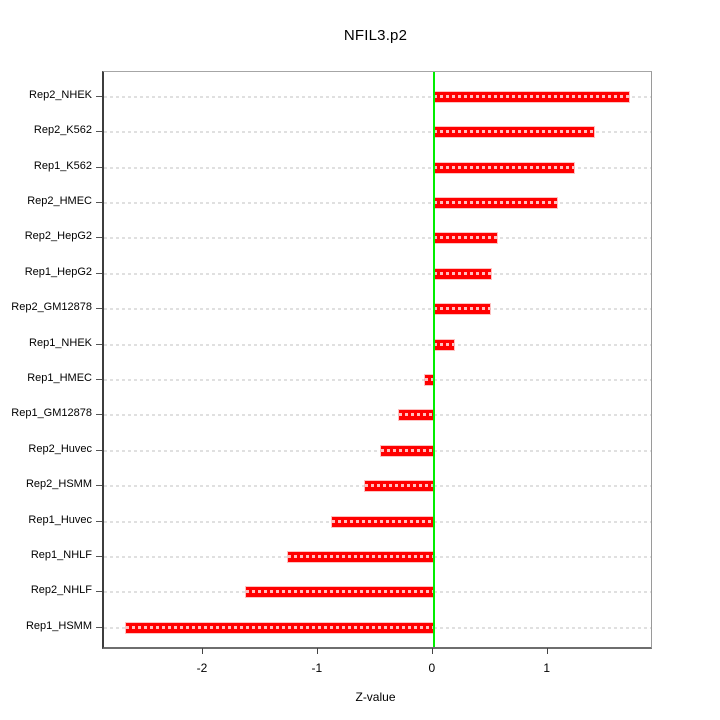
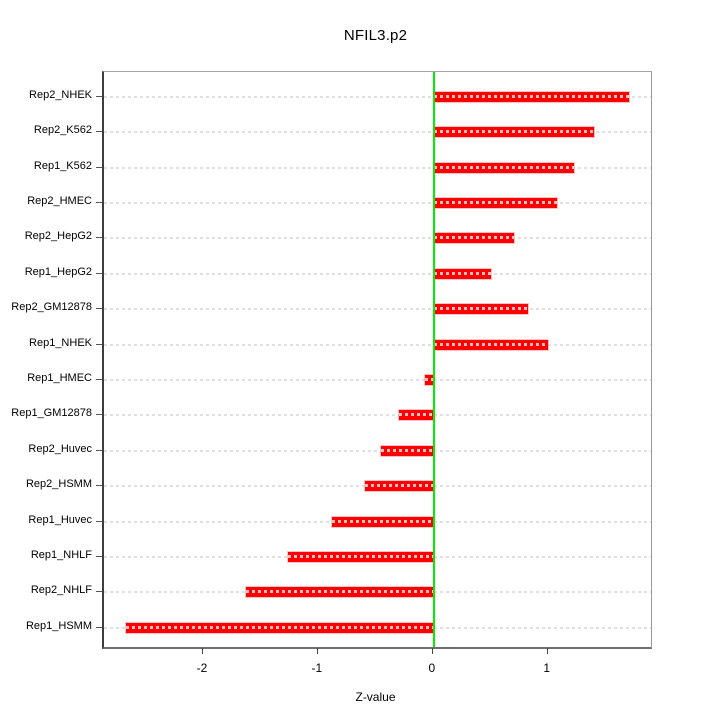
Rep2_HepG2: 0.55 -> 0.70
Rep2_GM12878: 0.49 -> 0.82
Rep1_NHEK: 0.18 -> 0.99
